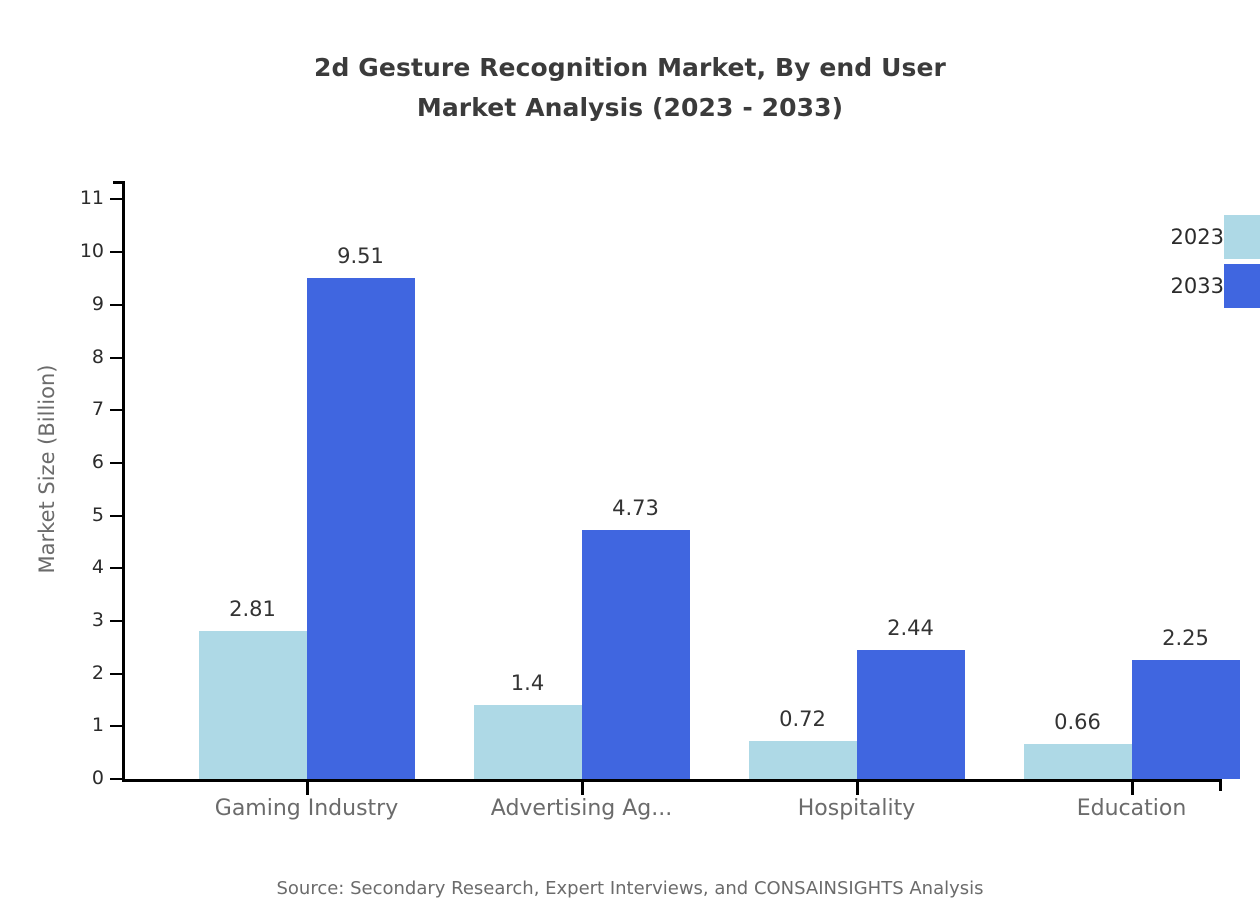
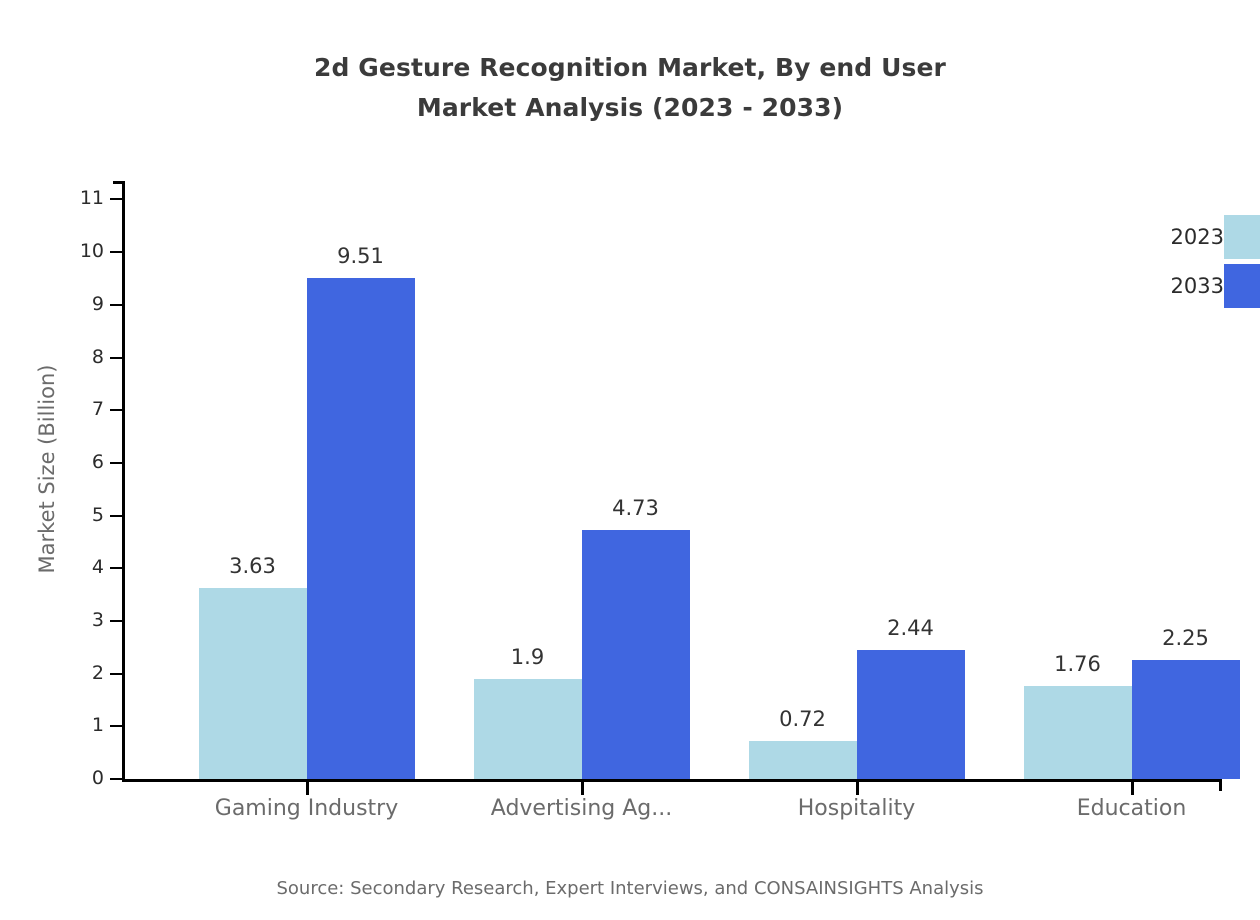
2023/Gaming Industry: 2.81 -> 3.63
2023/Advertising Ag...: 1.4 -> 1.9
2023/Education: 0.66 -> 1.76
